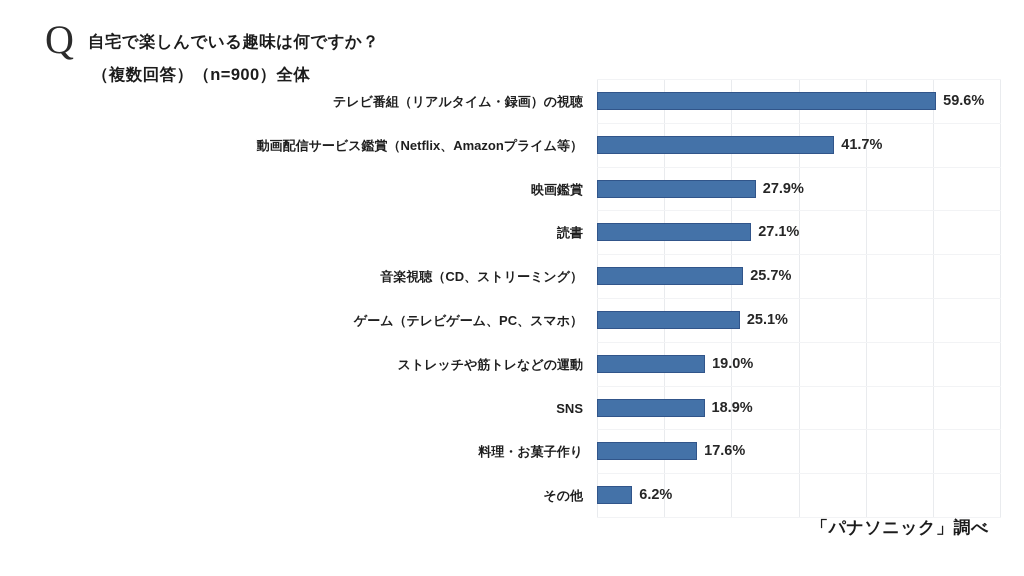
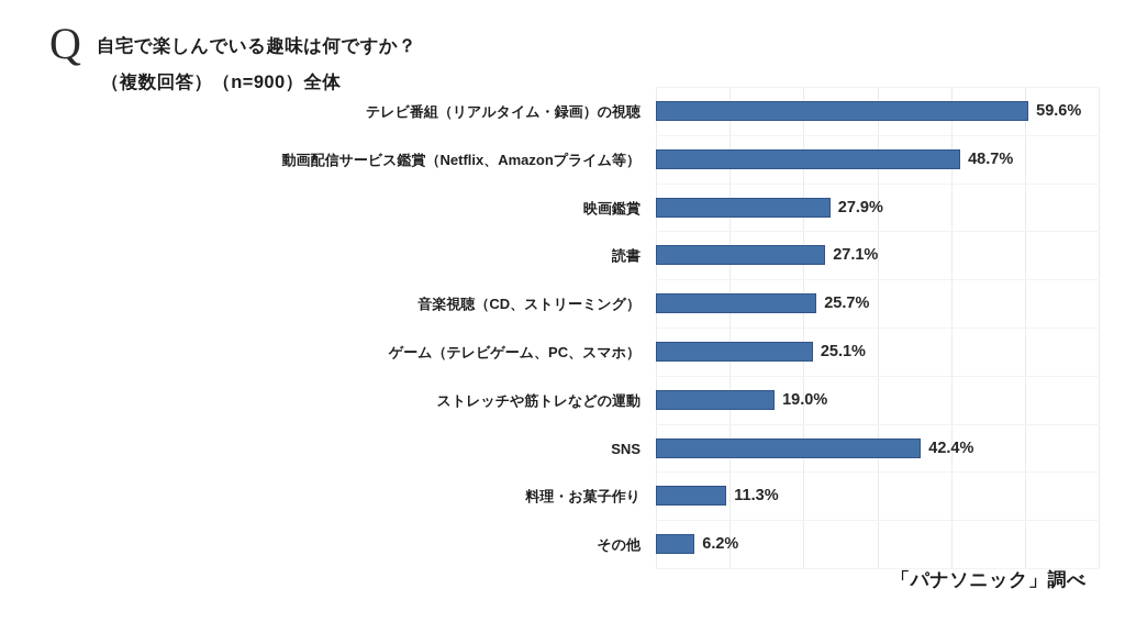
動画配信サービス鑑賞（Netflix、Amazonプライム等）: 41.7% -> 48.7%
SNS: 18.9% -> 42.4%
料理・お菓子作り: 17.6% -> 11.3%
